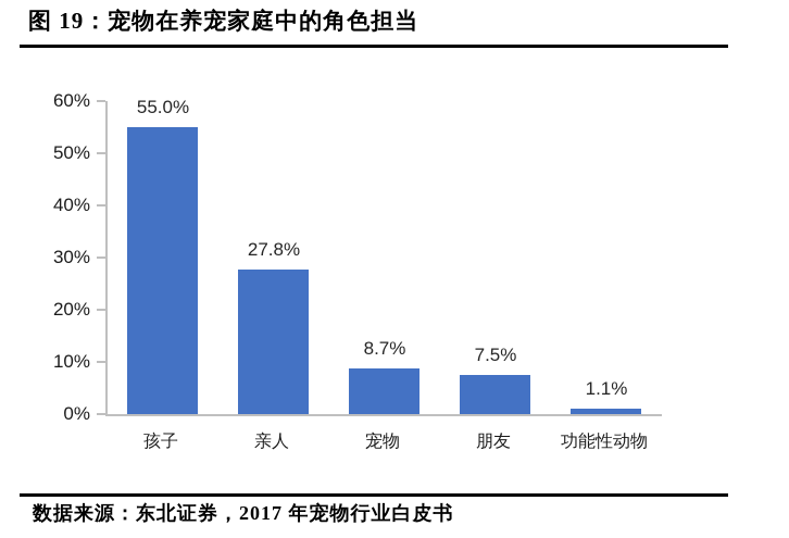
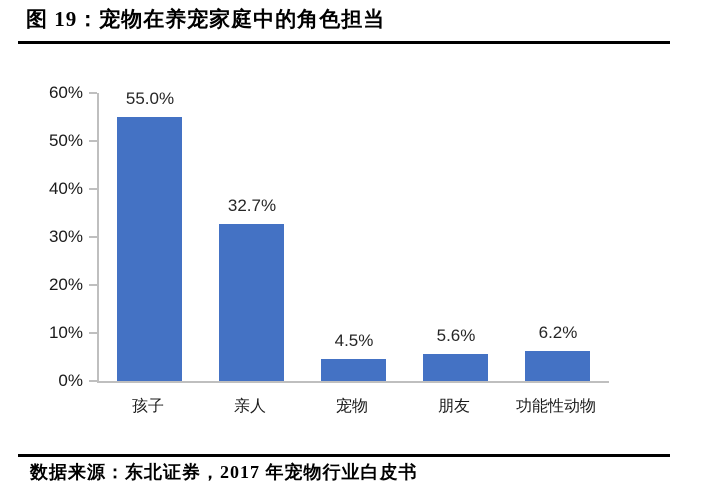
亲人: 27.8% -> 32.7%
宠物: 8.7% -> 4.5%
朋友: 7.5% -> 5.6%
功能性动物: 1.1% -> 6.2%
